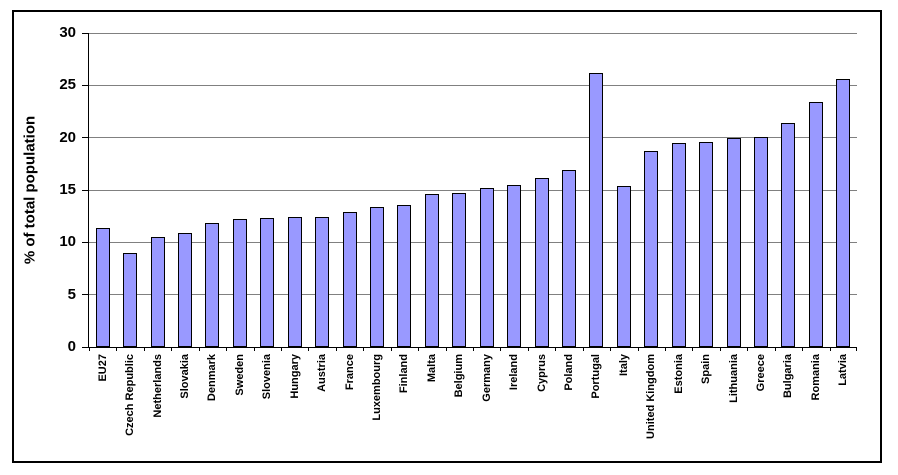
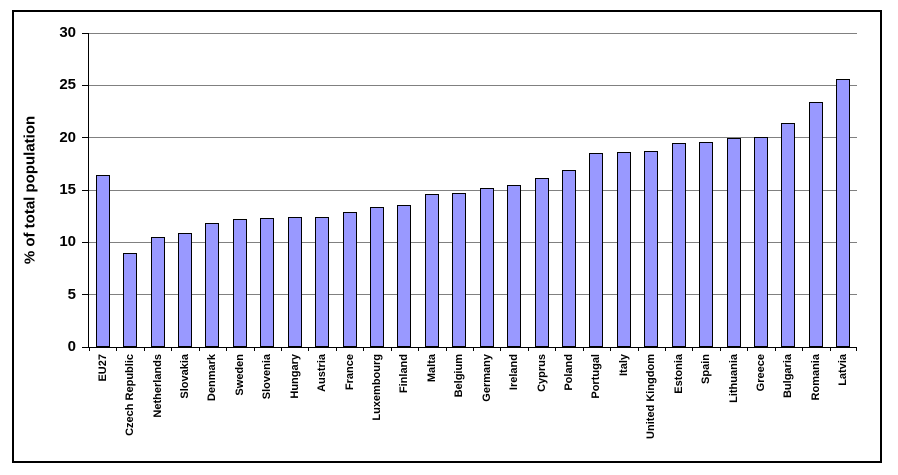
EU27: 11.4 -> 16.4
Portugal: 26.2 -> 18.5
Italy: 15.4 -> 18.6
